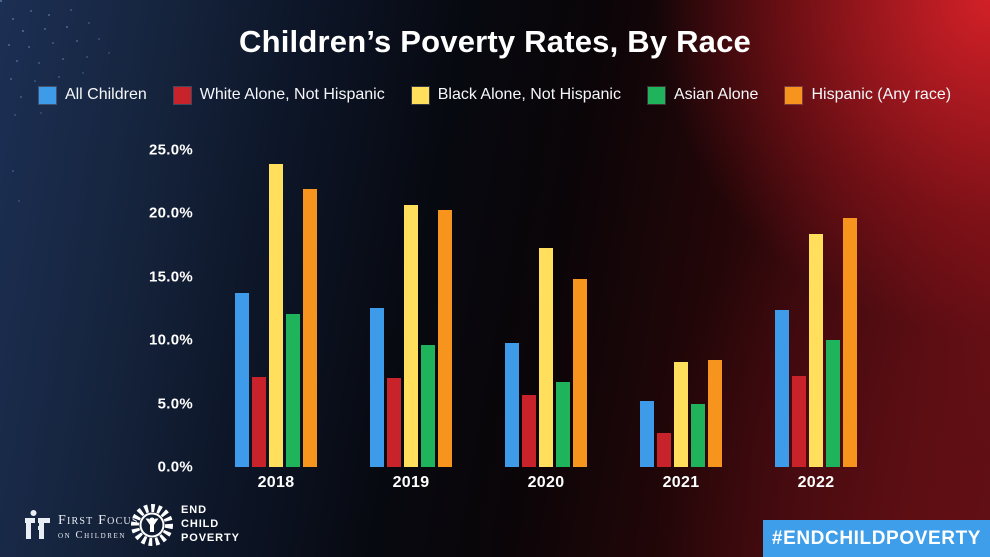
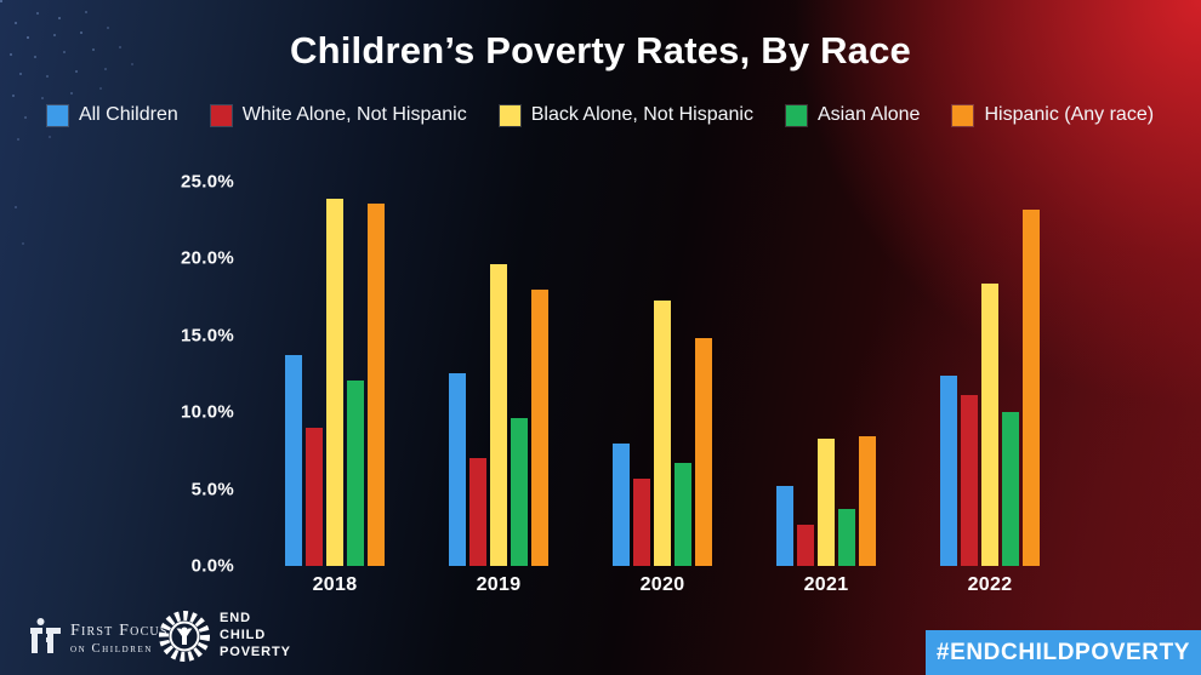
White Alone, Not Hispanic/2018: 7.1% -> 9.0%
Hispanic (Any race)/2018: 21.9% -> 23.6%
Black Alone, Not Hispanic/2019: 20.7% -> 19.6%
Hispanic (Any race)/2019: 20.3% -> 18.0%
All Children/2020: 9.8% -> 8.0%
Asian Alone/2021: 5.0% -> 3.7%
White Alone, Not Hispanic/2022: 7.2% -> 11.1%
Hispanic (Any race)/2022: 19.6% -> 23.2%
